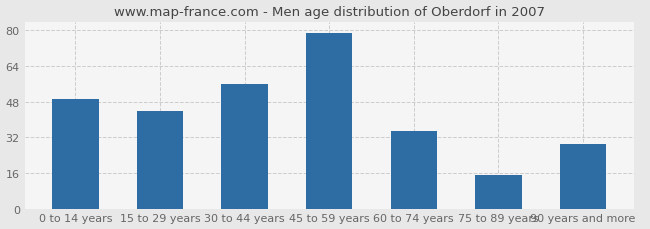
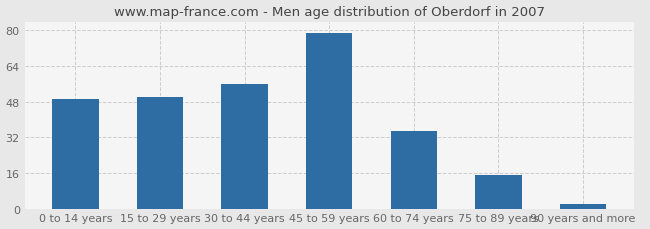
15 to 29 years: 44 -> 50
90 years and more: 29 -> 2
